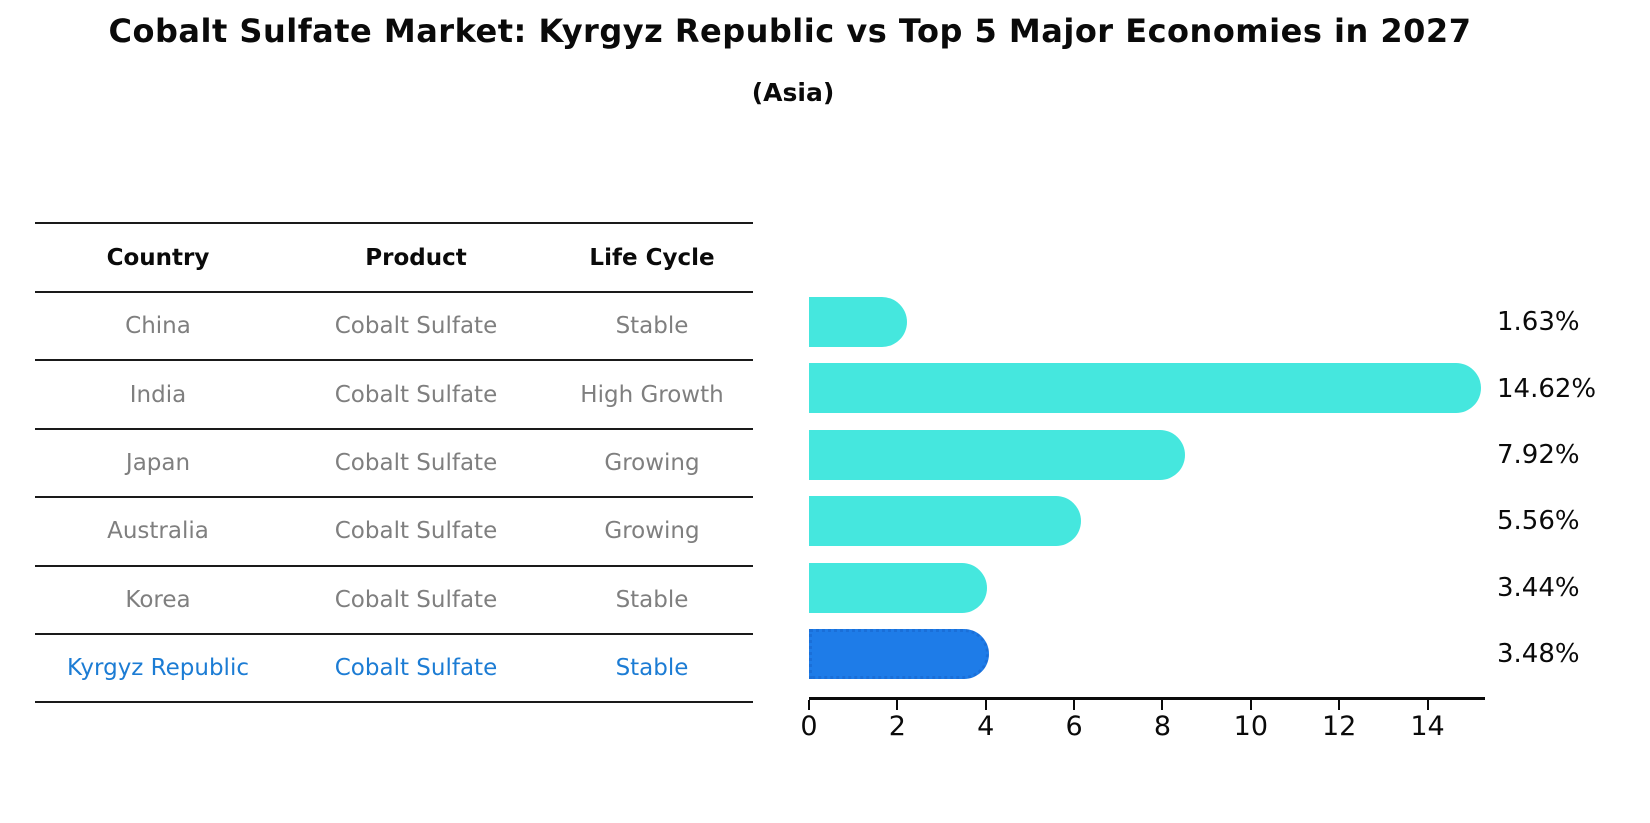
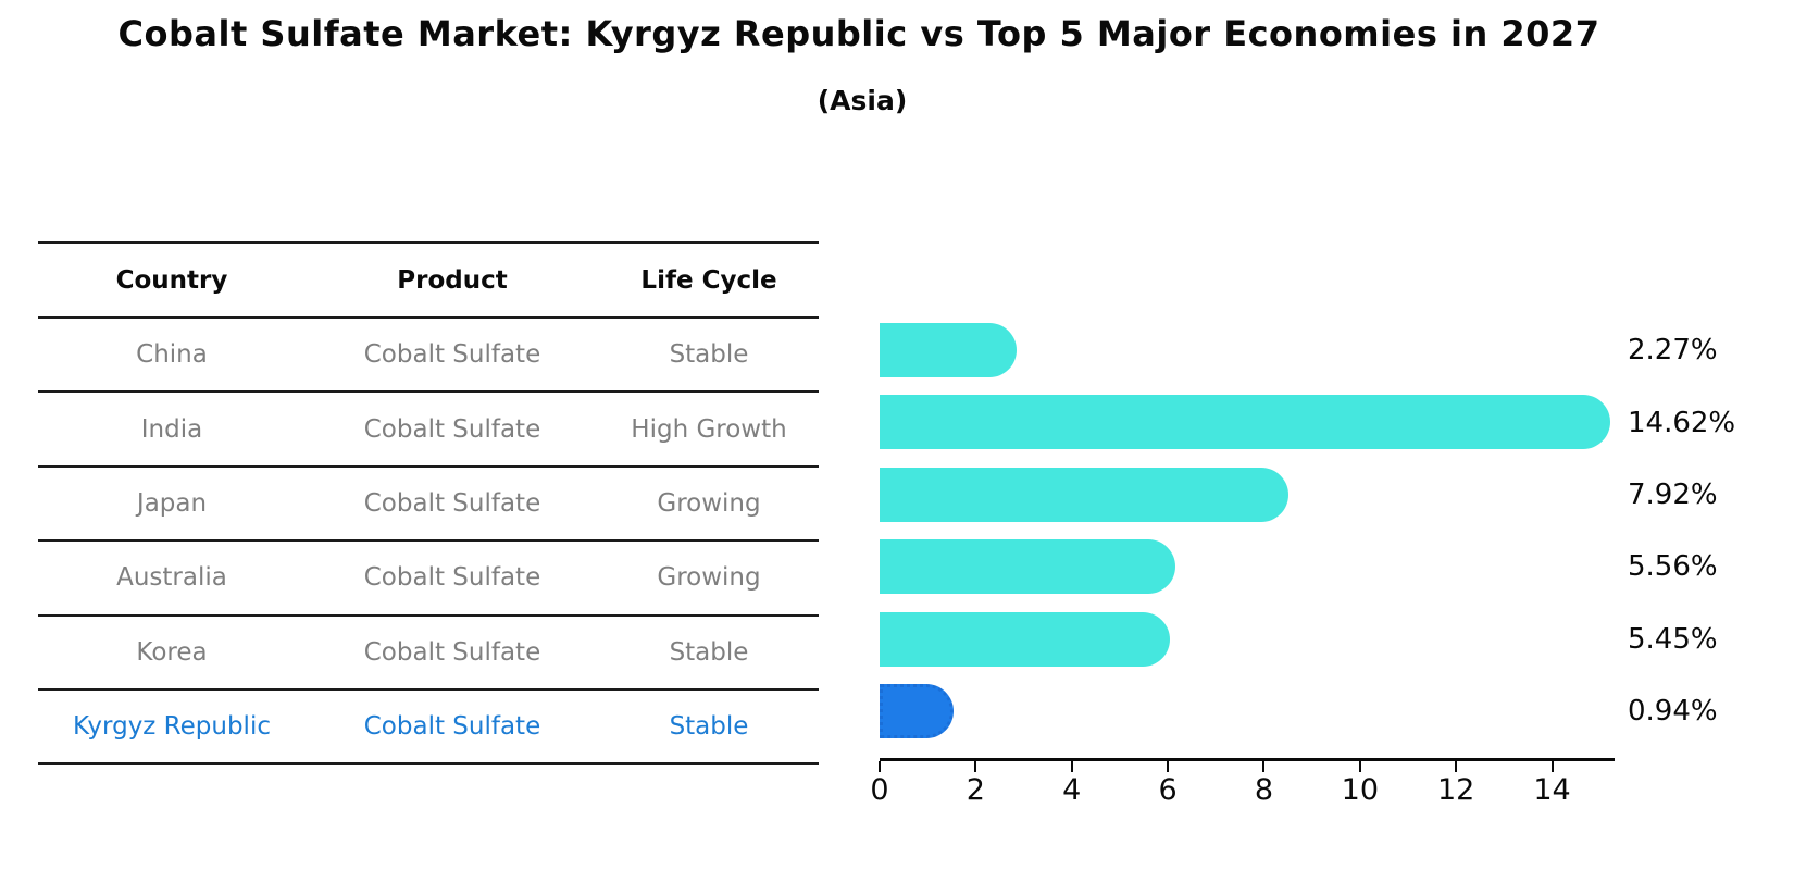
China: 1.63% -> 2.27%
Korea: 3.44% -> 5.45%
Kyrgyz Republic: 3.48% -> 0.94%
